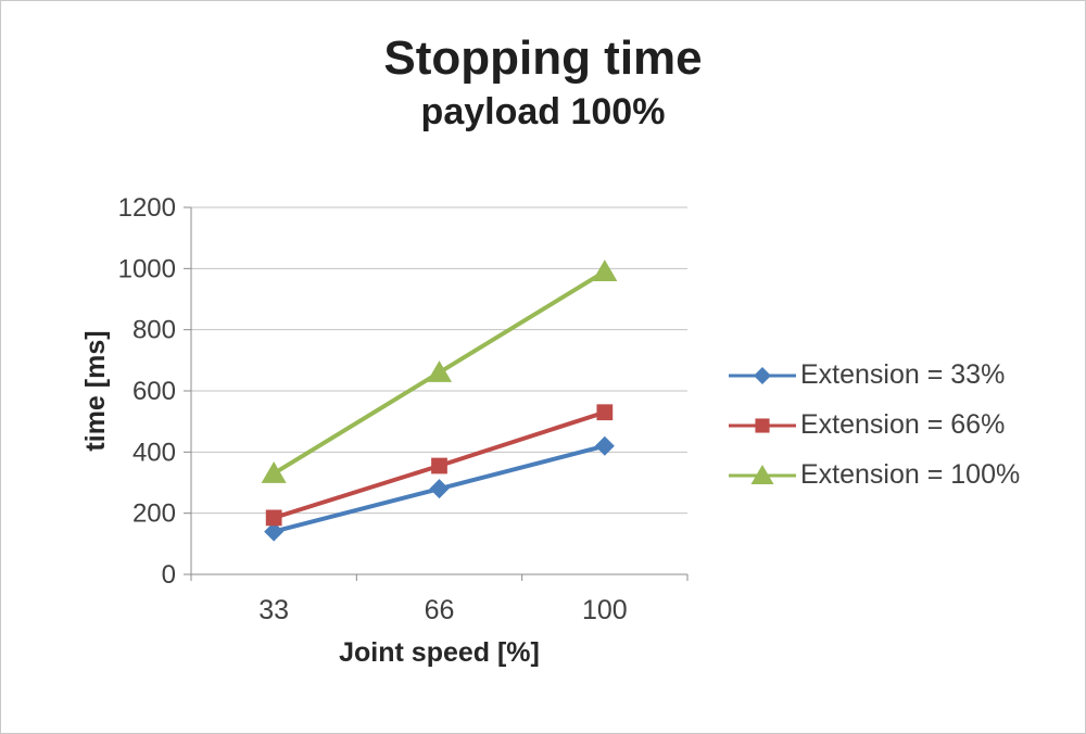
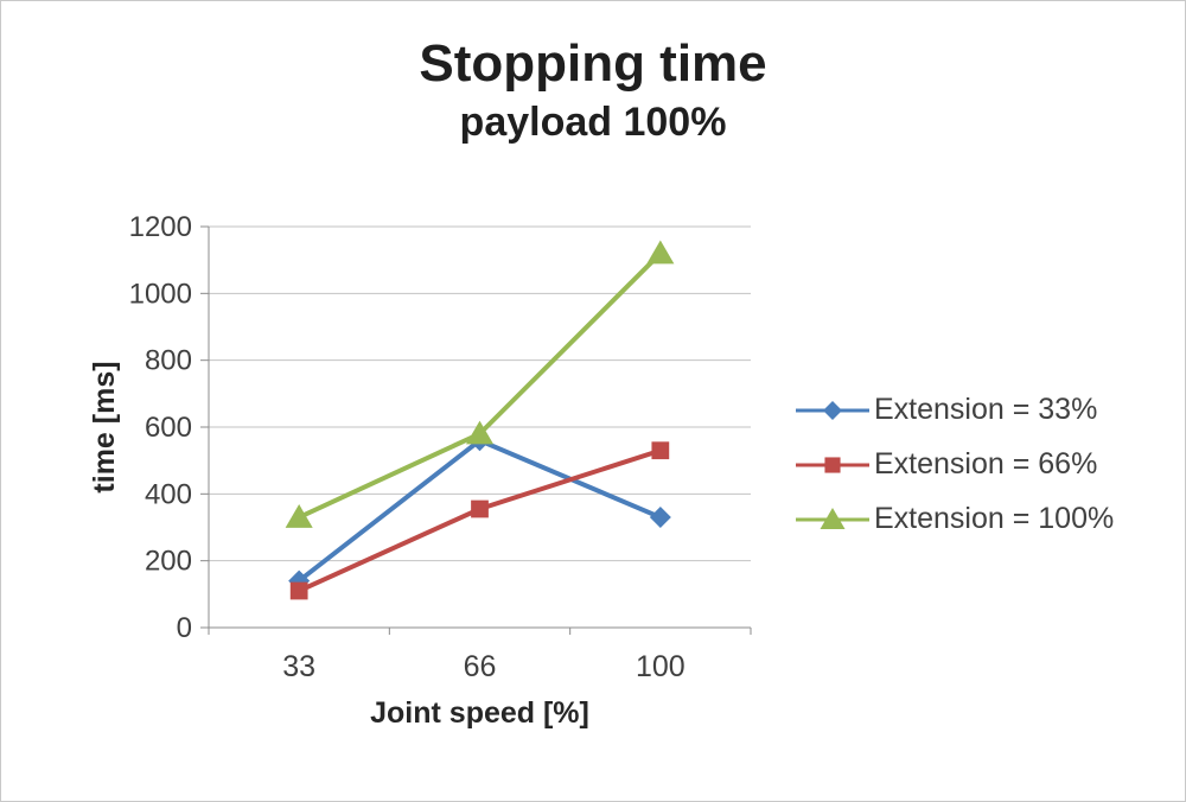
Extension = 66%/33: 180 -> 110
Extension = 33%/66: 280 -> 560
Extension = 100%/66: 660 -> 580
Extension = 33%/100: 420 -> 330
Extension = 100%/100: 990 -> 1120
